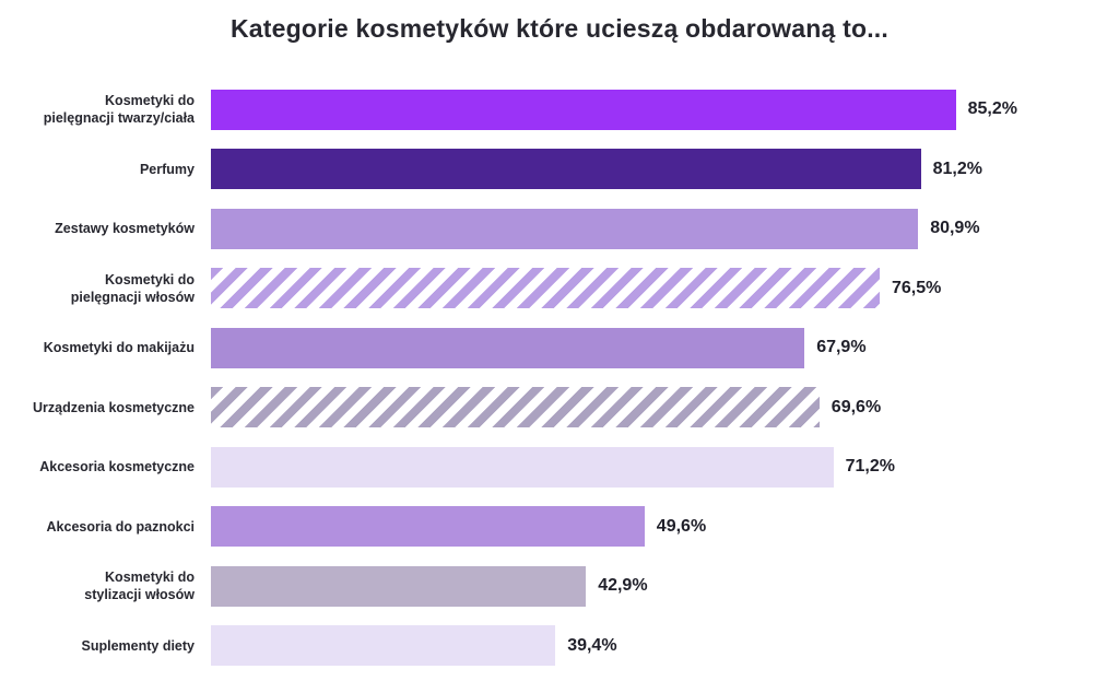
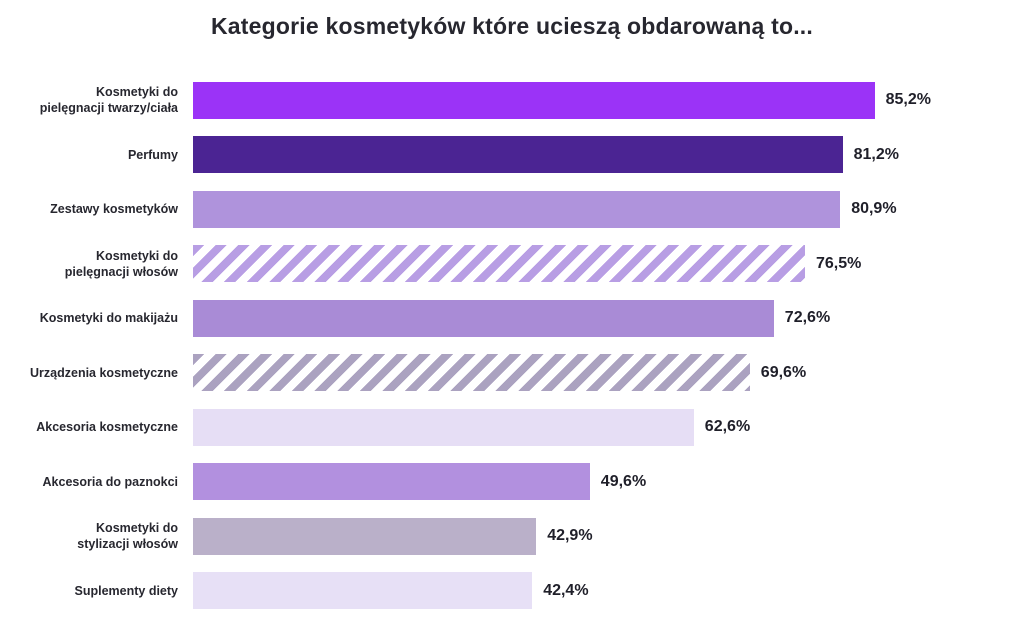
Kosmetyki do makijażu: 67,9% -> 72,6%
Akcesoria kosmetyczne: 71,2% -> 62,6%
Suplementy diety: 39,4% -> 42,4%
